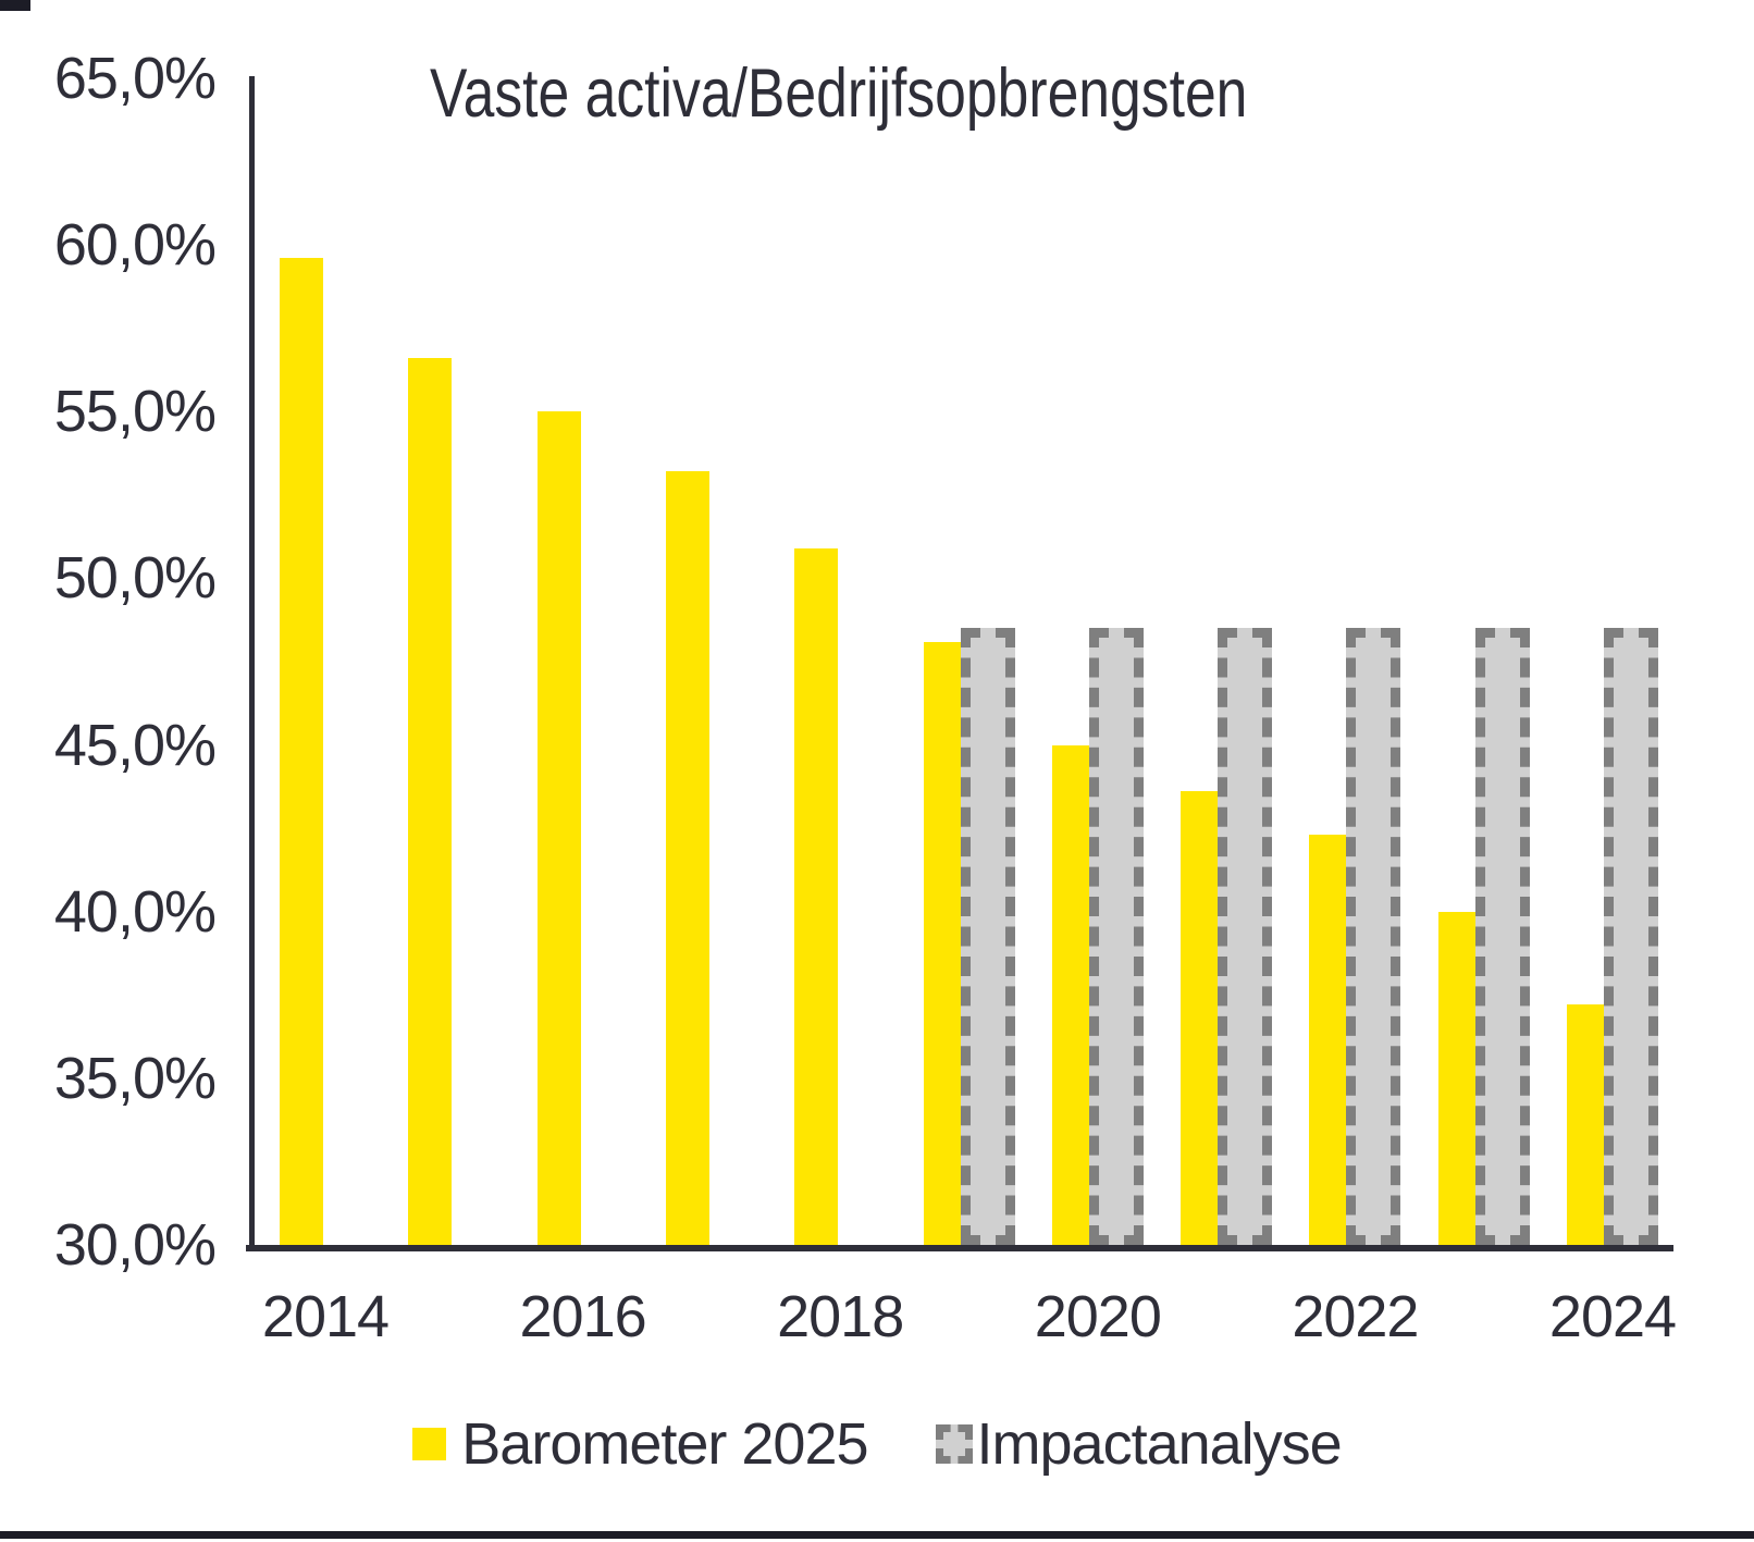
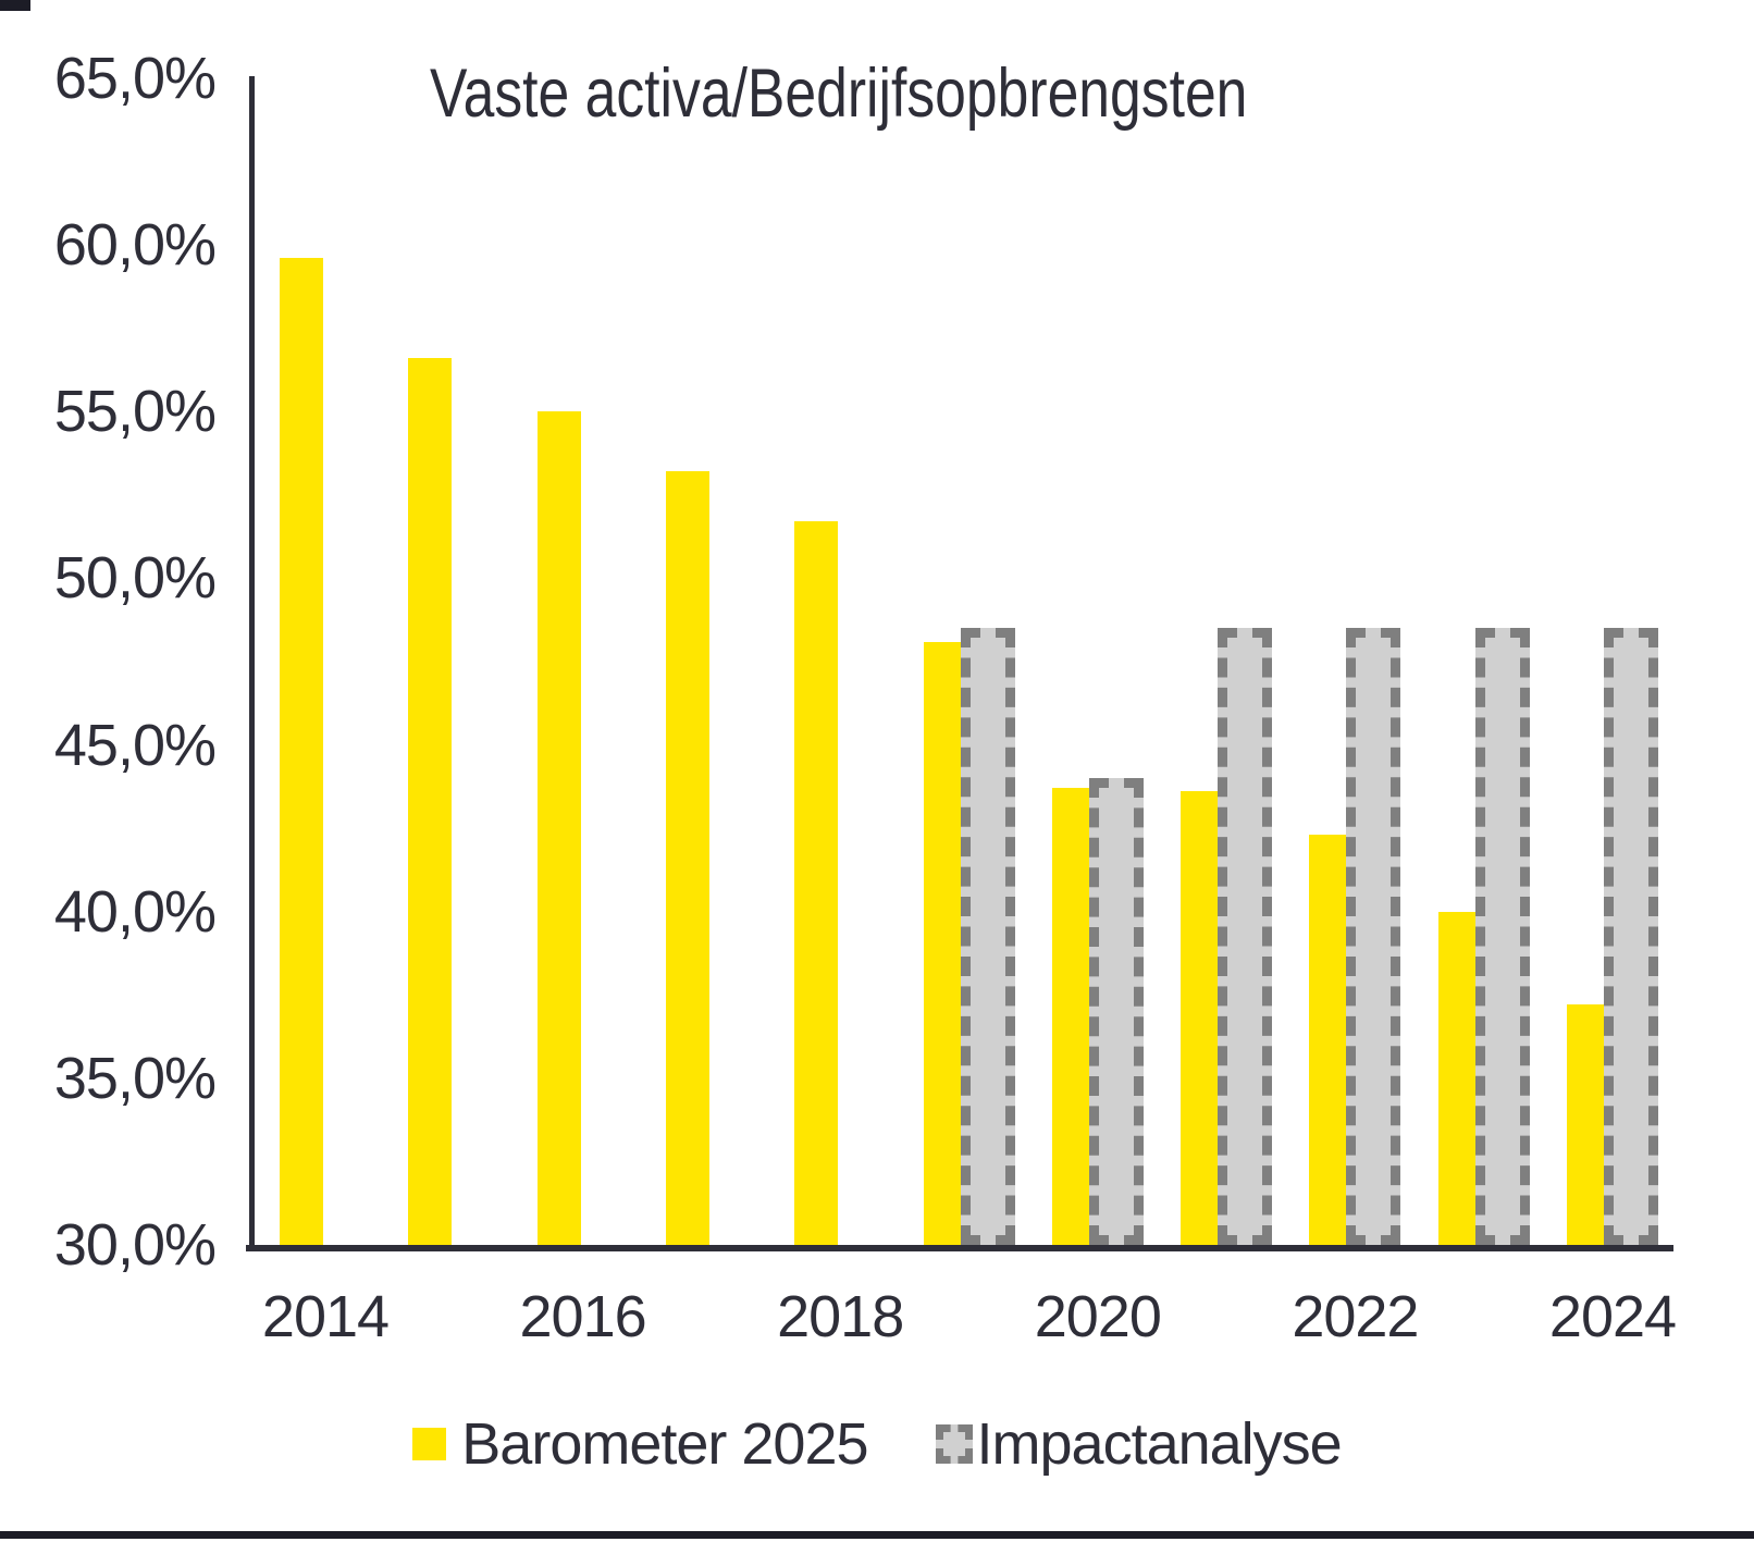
Barometer 2025/2018: 50,9% -> 51,7%
Barometer 2025/2020: 45,0% -> 43,7%
Impactanalyse/2020: 48,5% -> 44,0%
